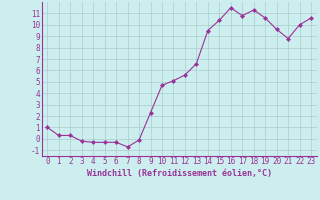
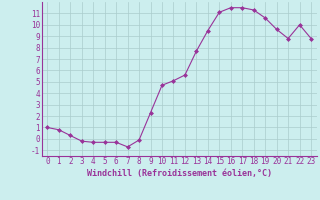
1: 0.3 -> 0.8
13: 6.6 -> 7.7
15: 10.4 -> 11.1
17: 10.8 -> 11.5
23: 10.6 -> 8.8
